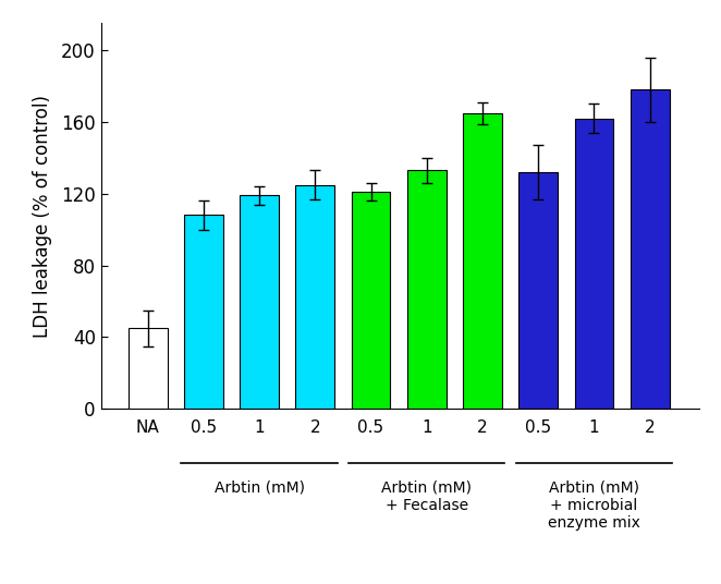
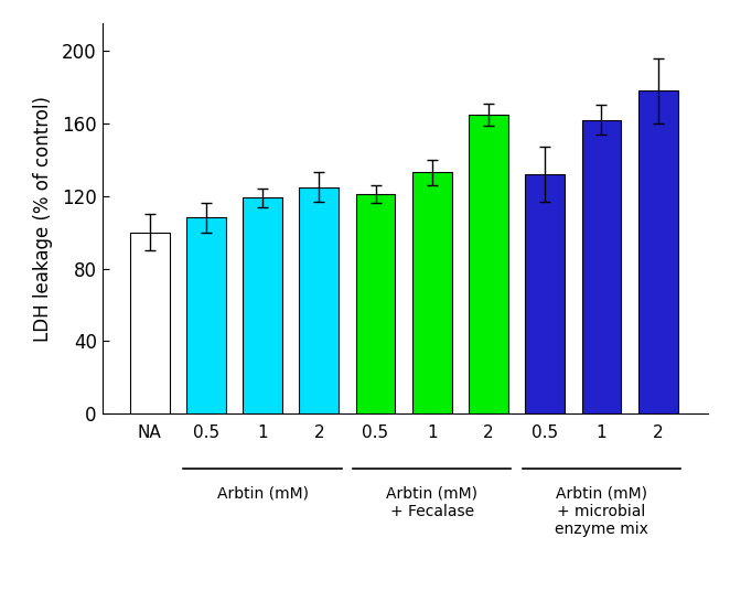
NA: 45 -> 100
